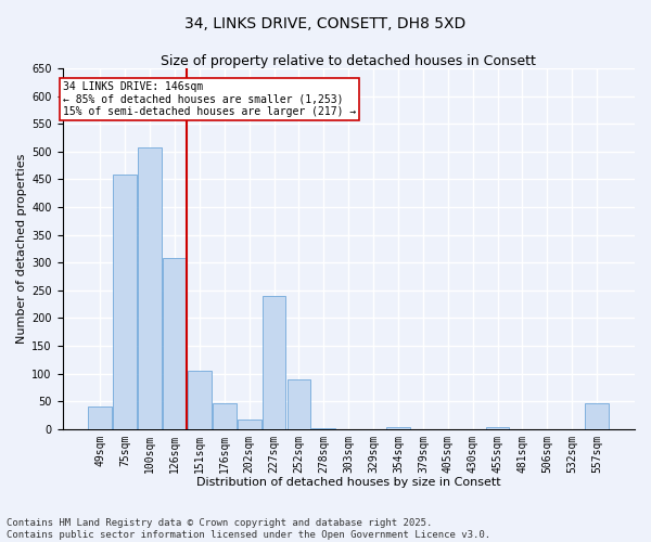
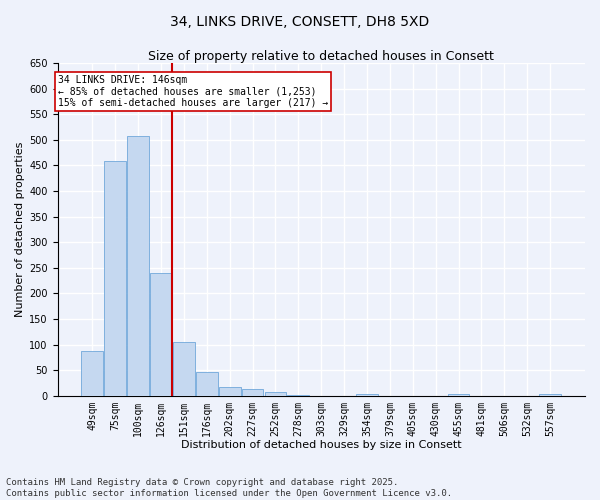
49sqm: 40 -> 88
126sqm: 308 -> 240
227sqm: 240 -> 13
252sqm: 90 -> 8
557sqm: 46 -> 3
